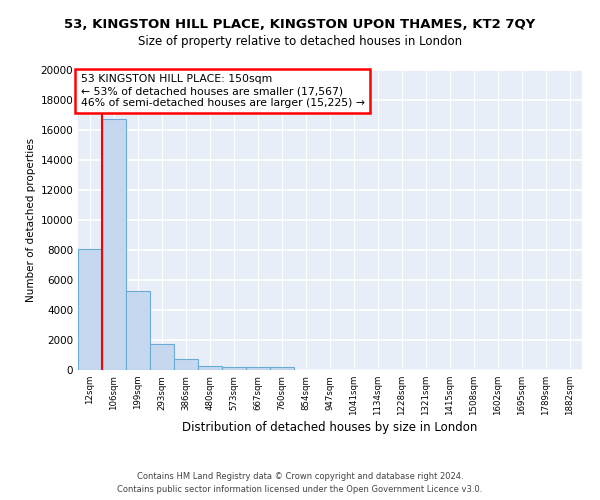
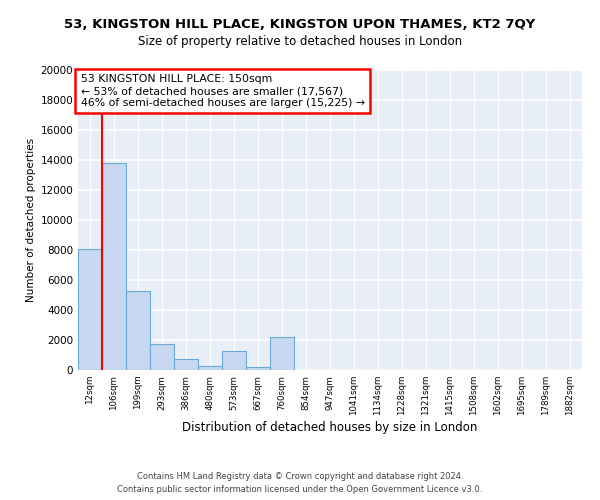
106sqm: 16700 -> 13800
573sqm: 200 -> 1300
760sqm: 200 -> 2200
